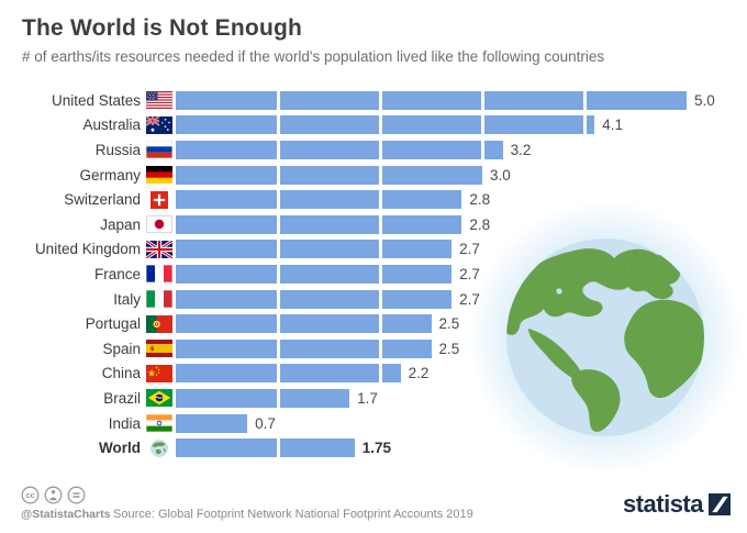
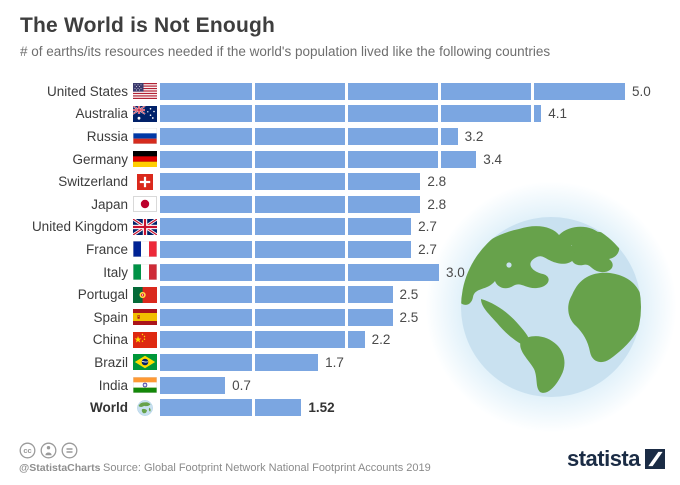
Germany: 3.0 -> 3.4
Italy: 2.7 -> 3.0
World: 1.75 -> 1.52
